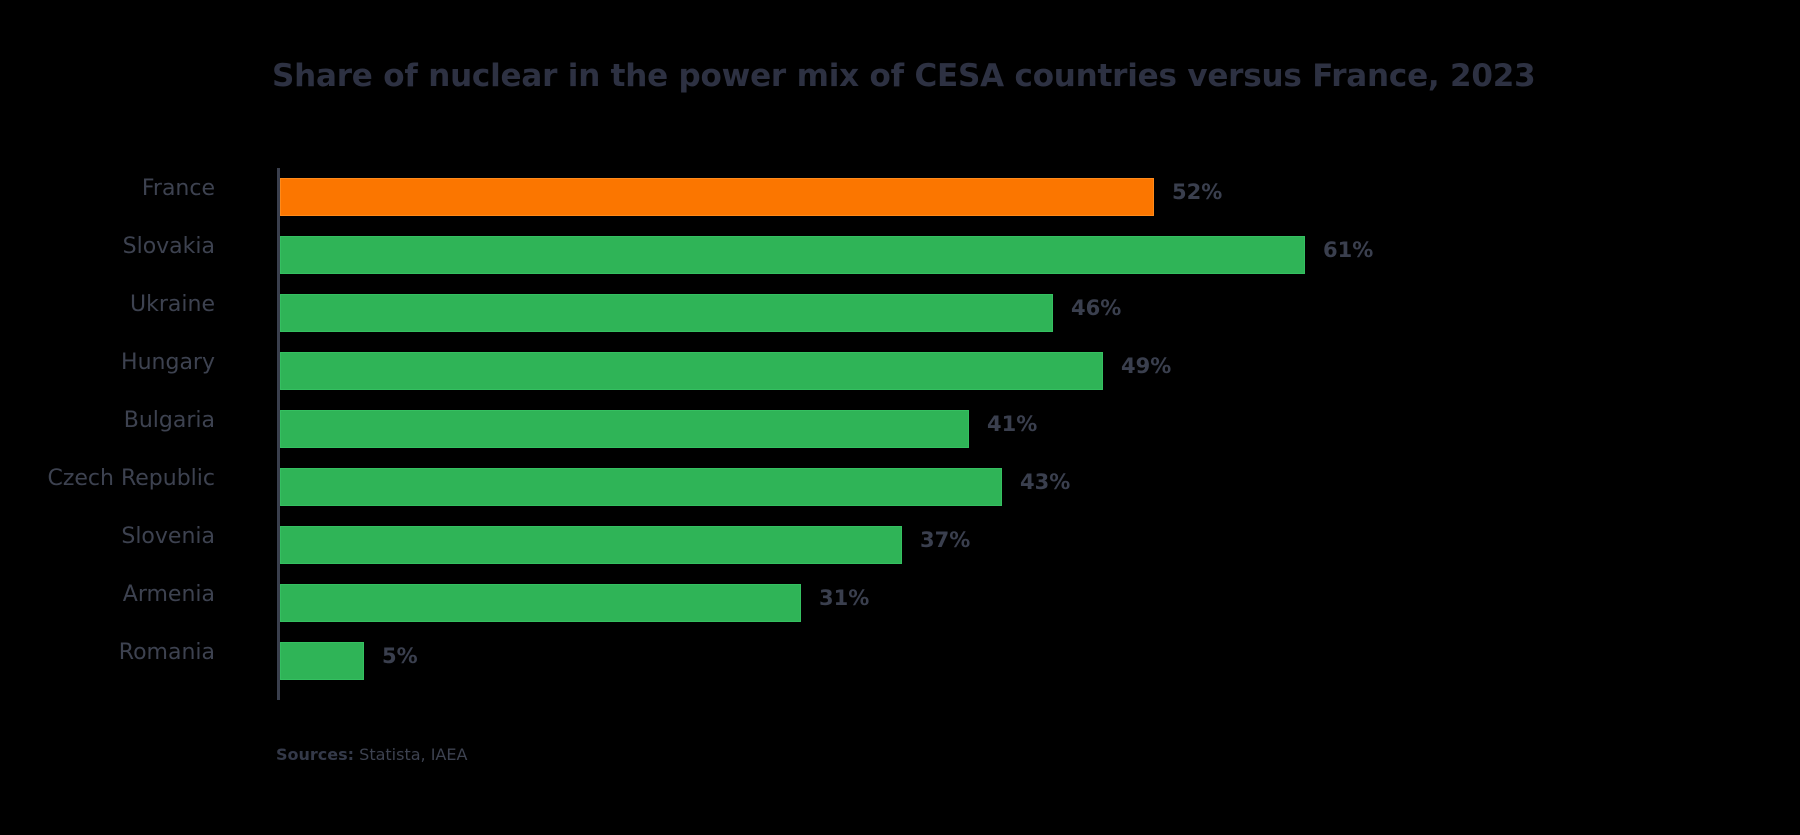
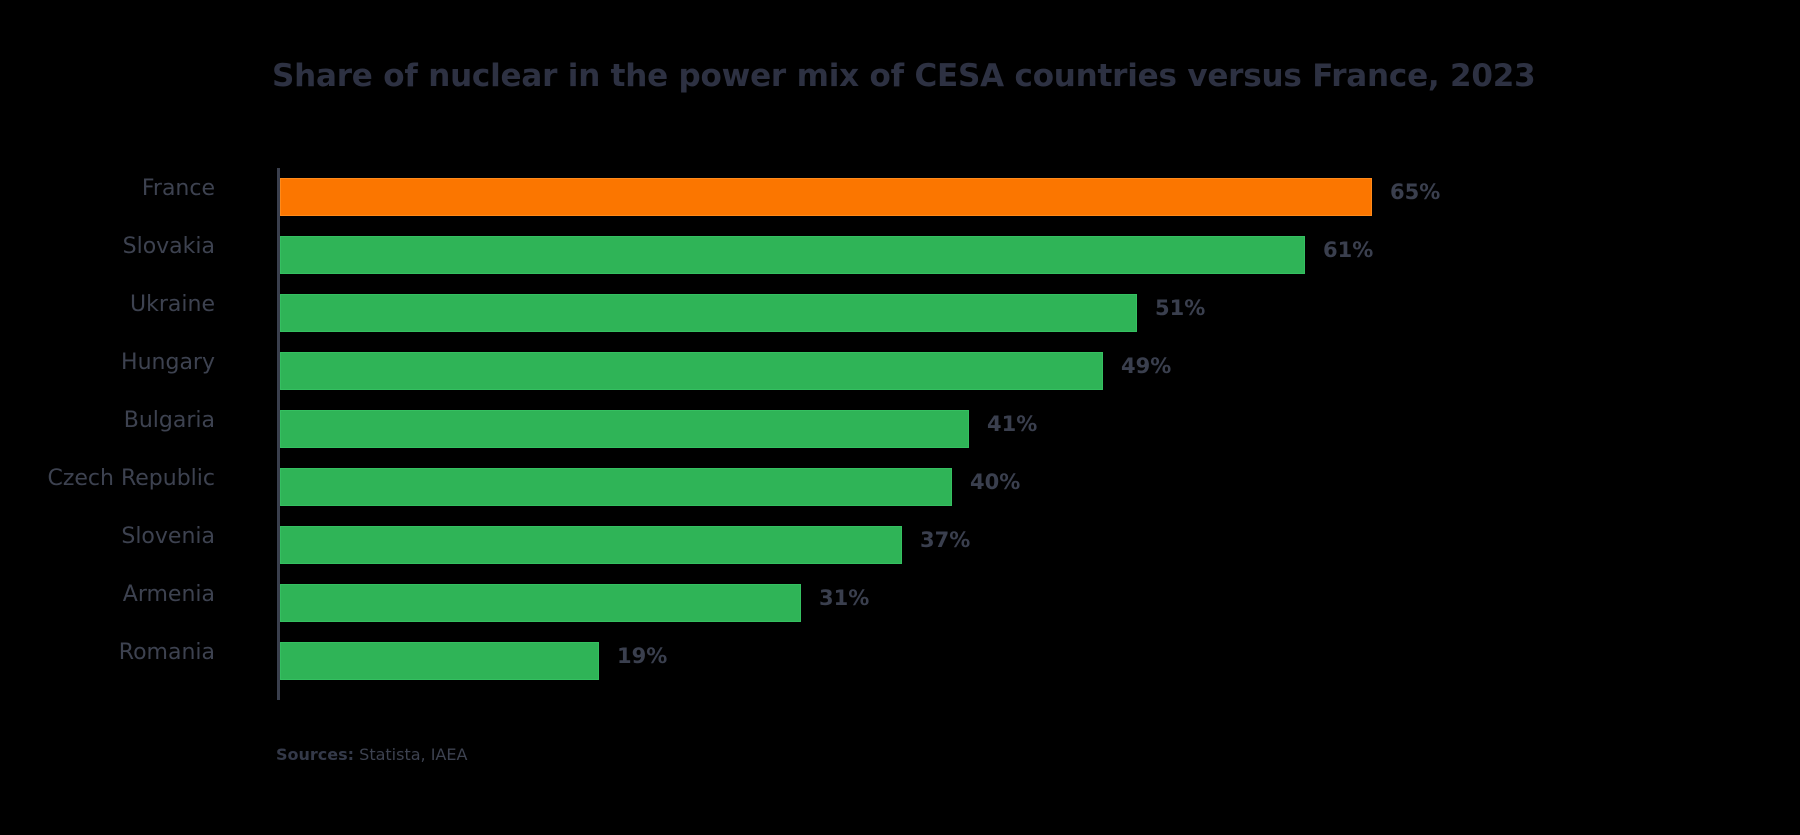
France: 52% -> 65%
Ukraine: 46% -> 51%
Czech Republic: 43% -> 40%
Romania: 5% -> 19%
